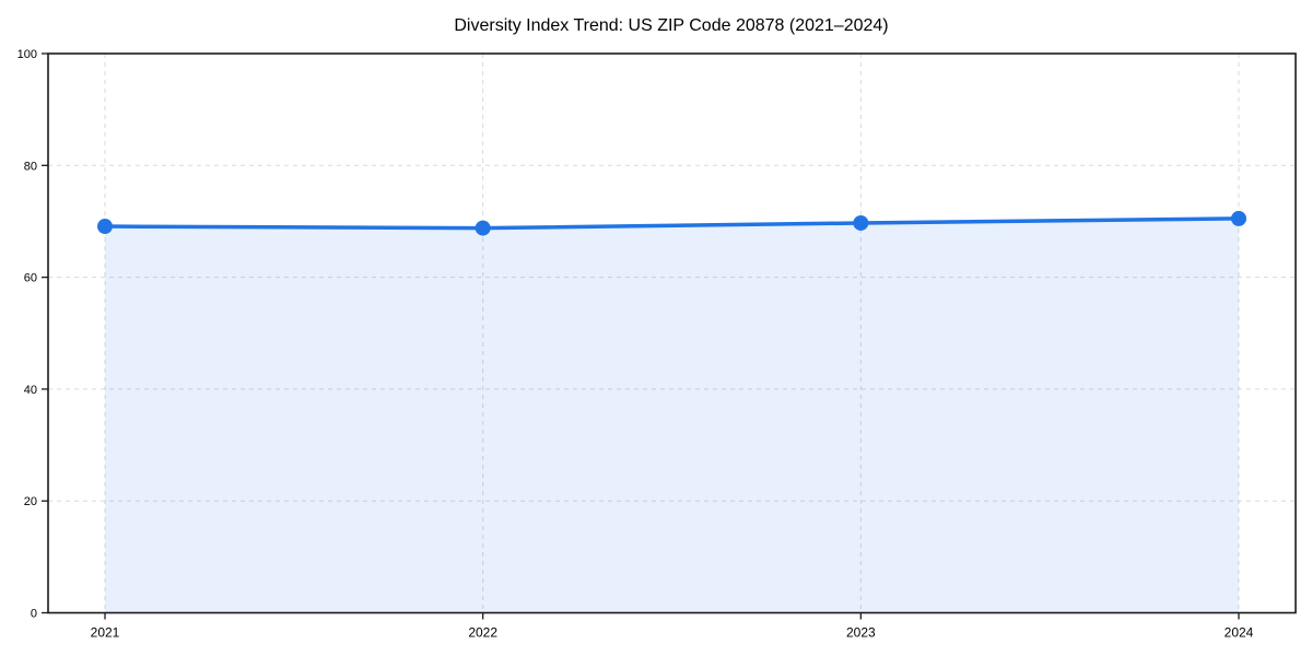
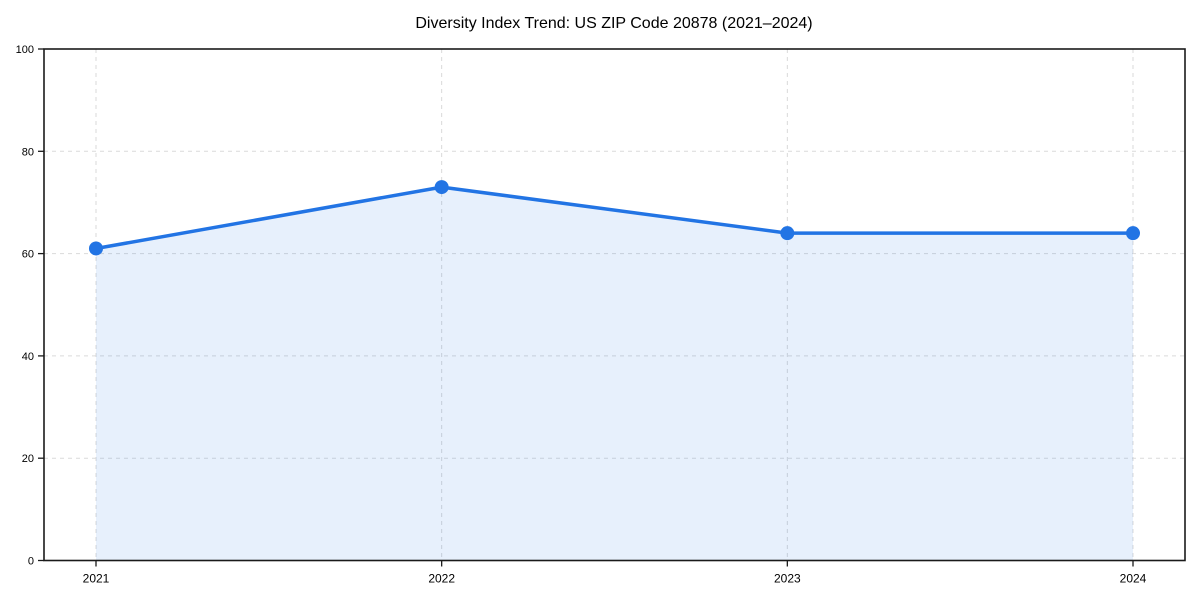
2021: 69 -> 61
2022: 69 -> 73
2023: 70 -> 64
2024: 70 -> 64
